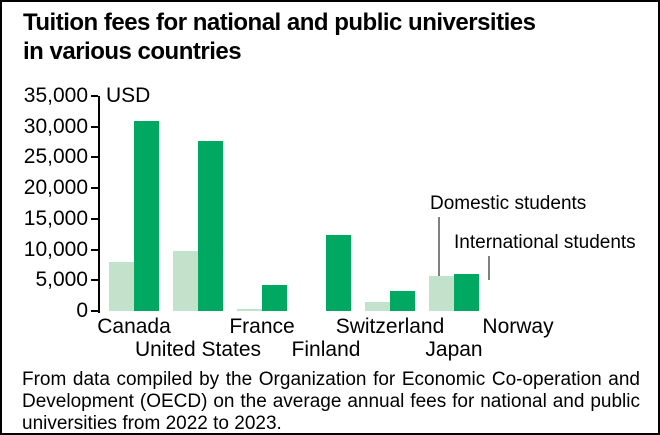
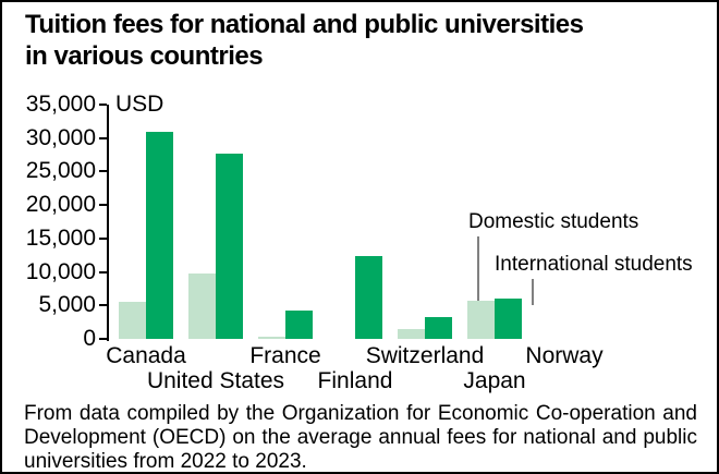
Domestic students/Canada: 8000 -> 6000
